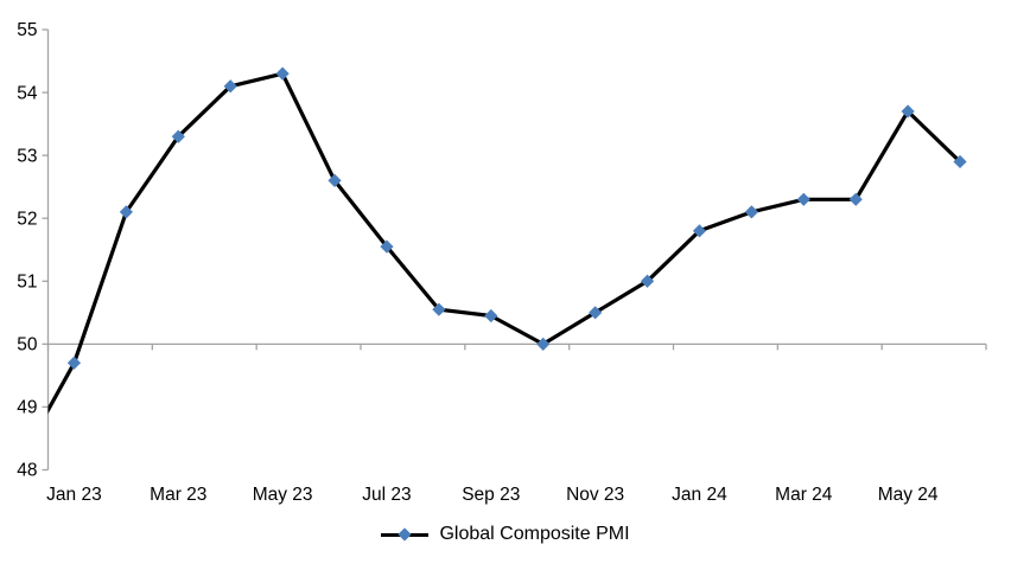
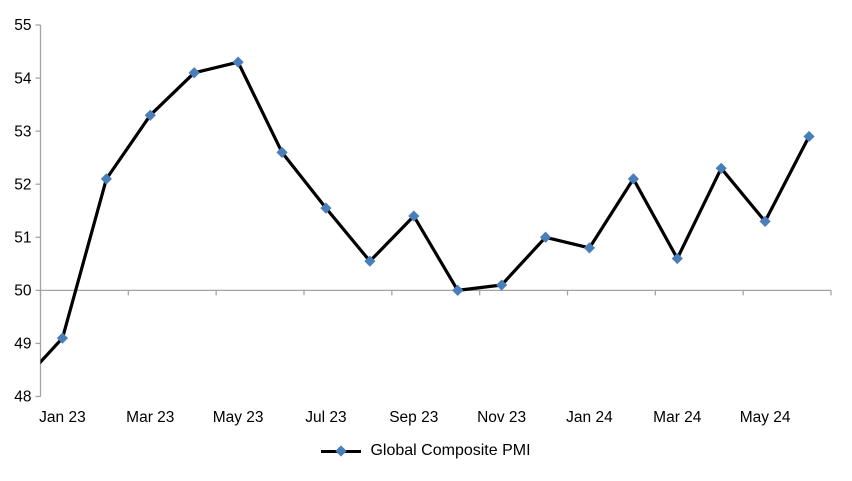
Jan 23: 49.7 -> 49.1
Sep 23: 50.5 -> 51.4
Nov 23: 50.5 -> 50.1
Jan 24: 51.8 -> 50.8
Mar 24: 52.3 -> 50.6
May 24: 53.7 -> 51.3
